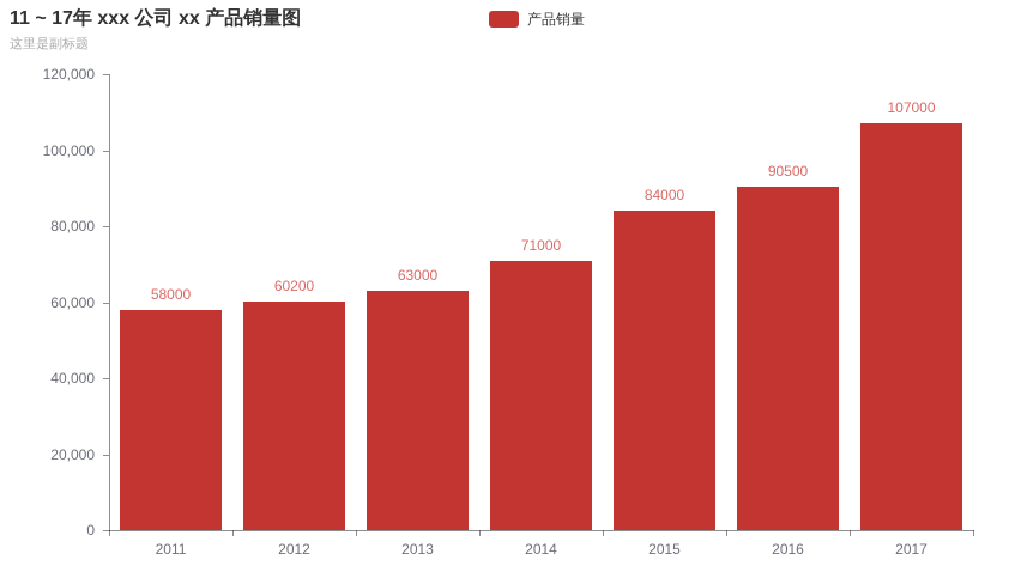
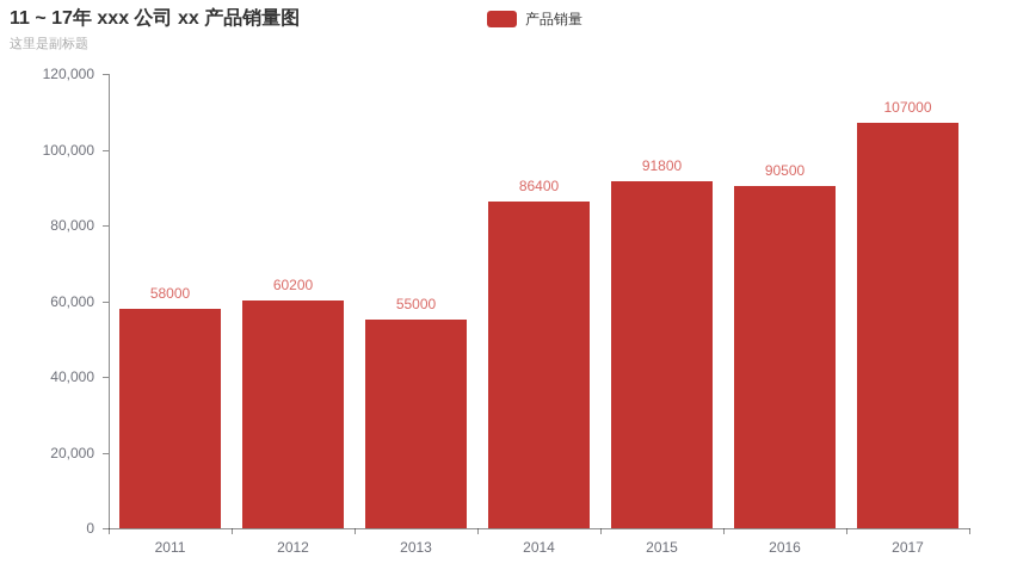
2013: 63000 -> 55000
2014: 71000 -> 86400
2015: 84000 -> 91800
